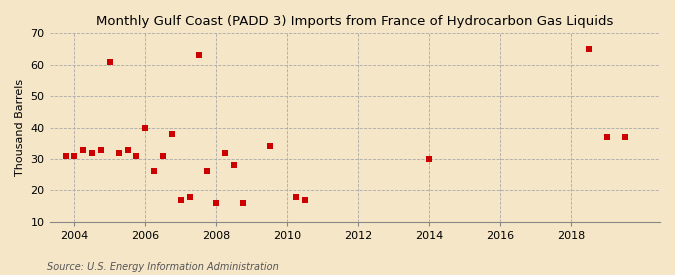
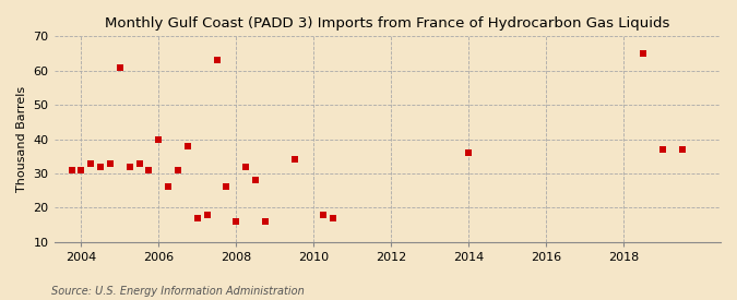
2014: 30 -> 36
